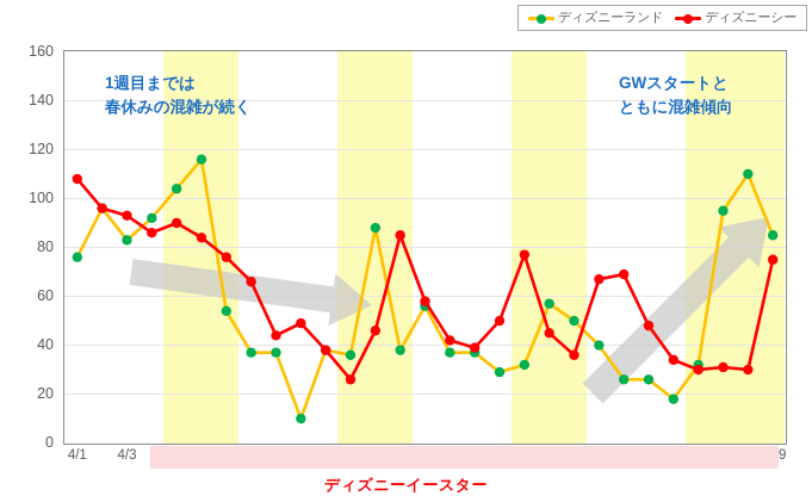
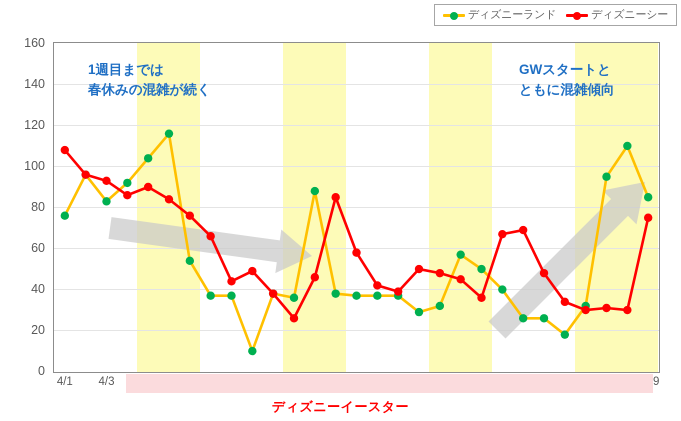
ディズニーランド/4/15: 56 -> 37
ディズニーシー/4/19: 77 -> 48
